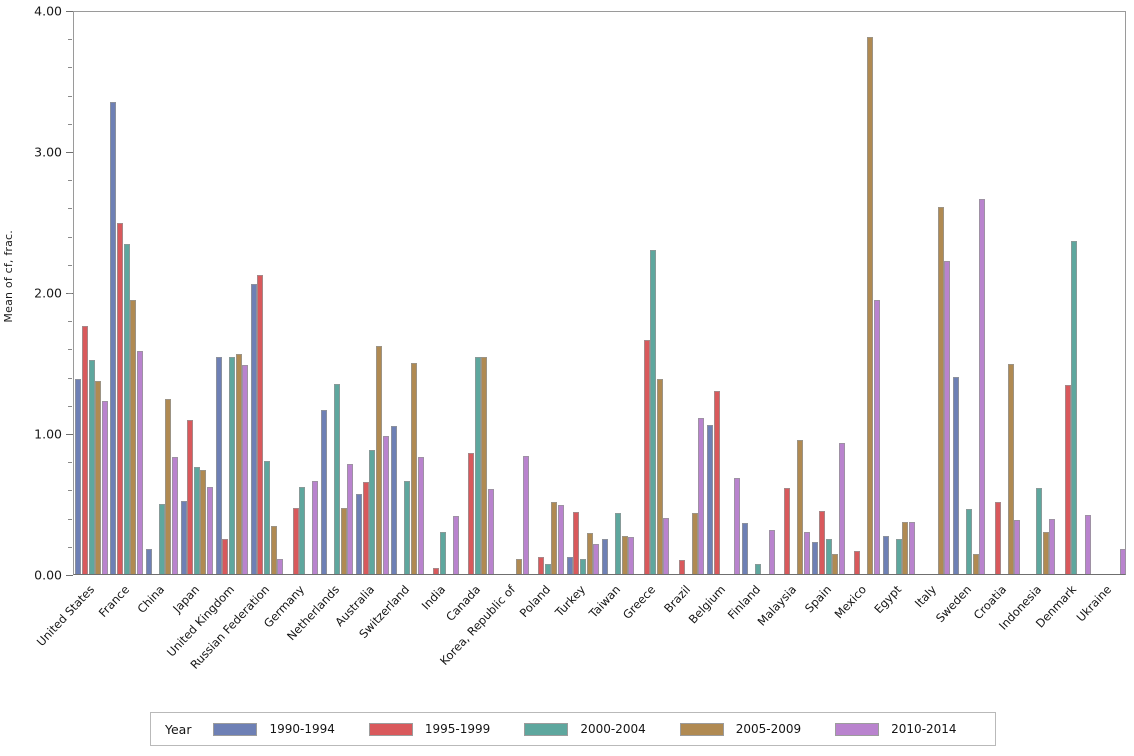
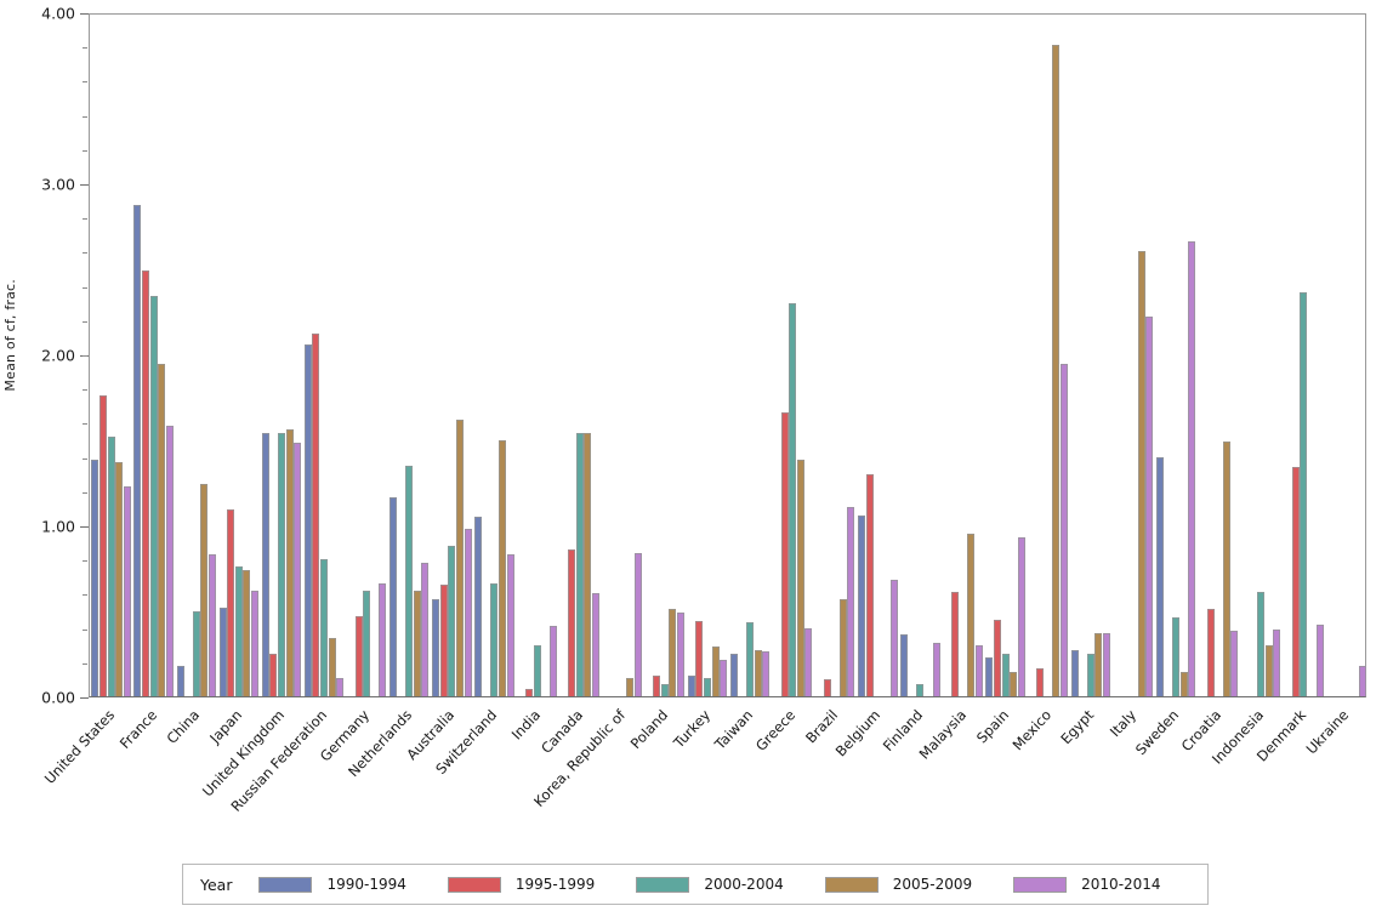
1990-1994/France: 3.35 -> 2.87
2005-2009/Netherlands: 0.47 -> 0.62
2005-2009/Brazil: 0.43 -> 0.57
